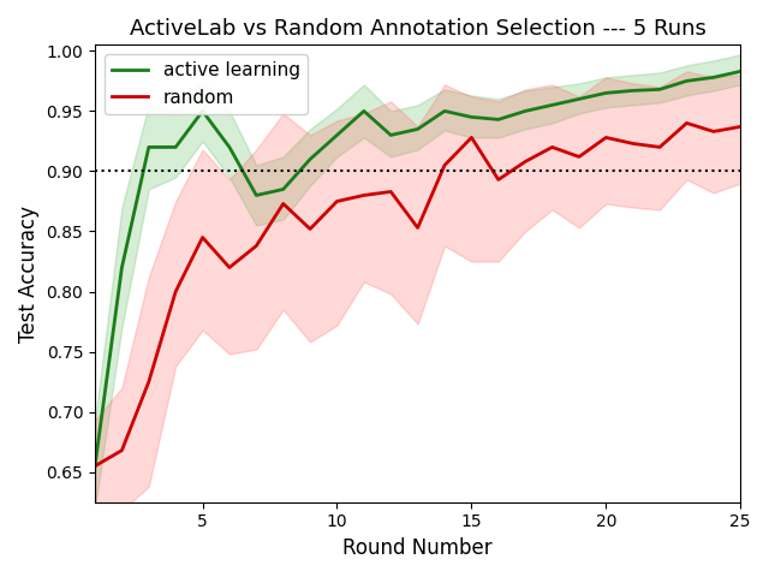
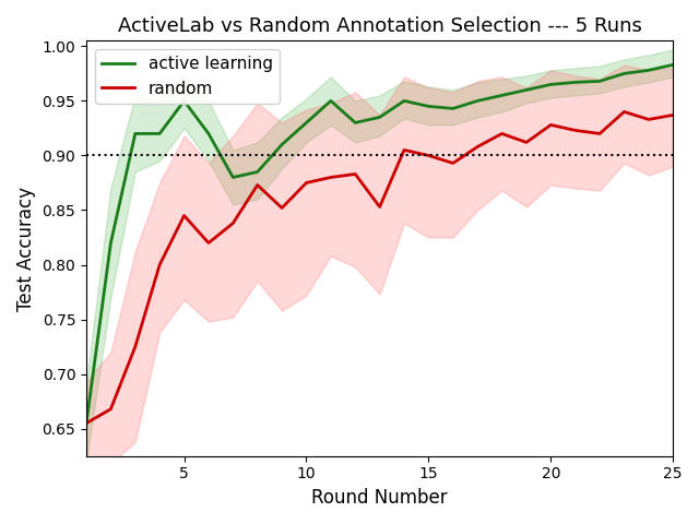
random/15: 0.928 -> 0.900
